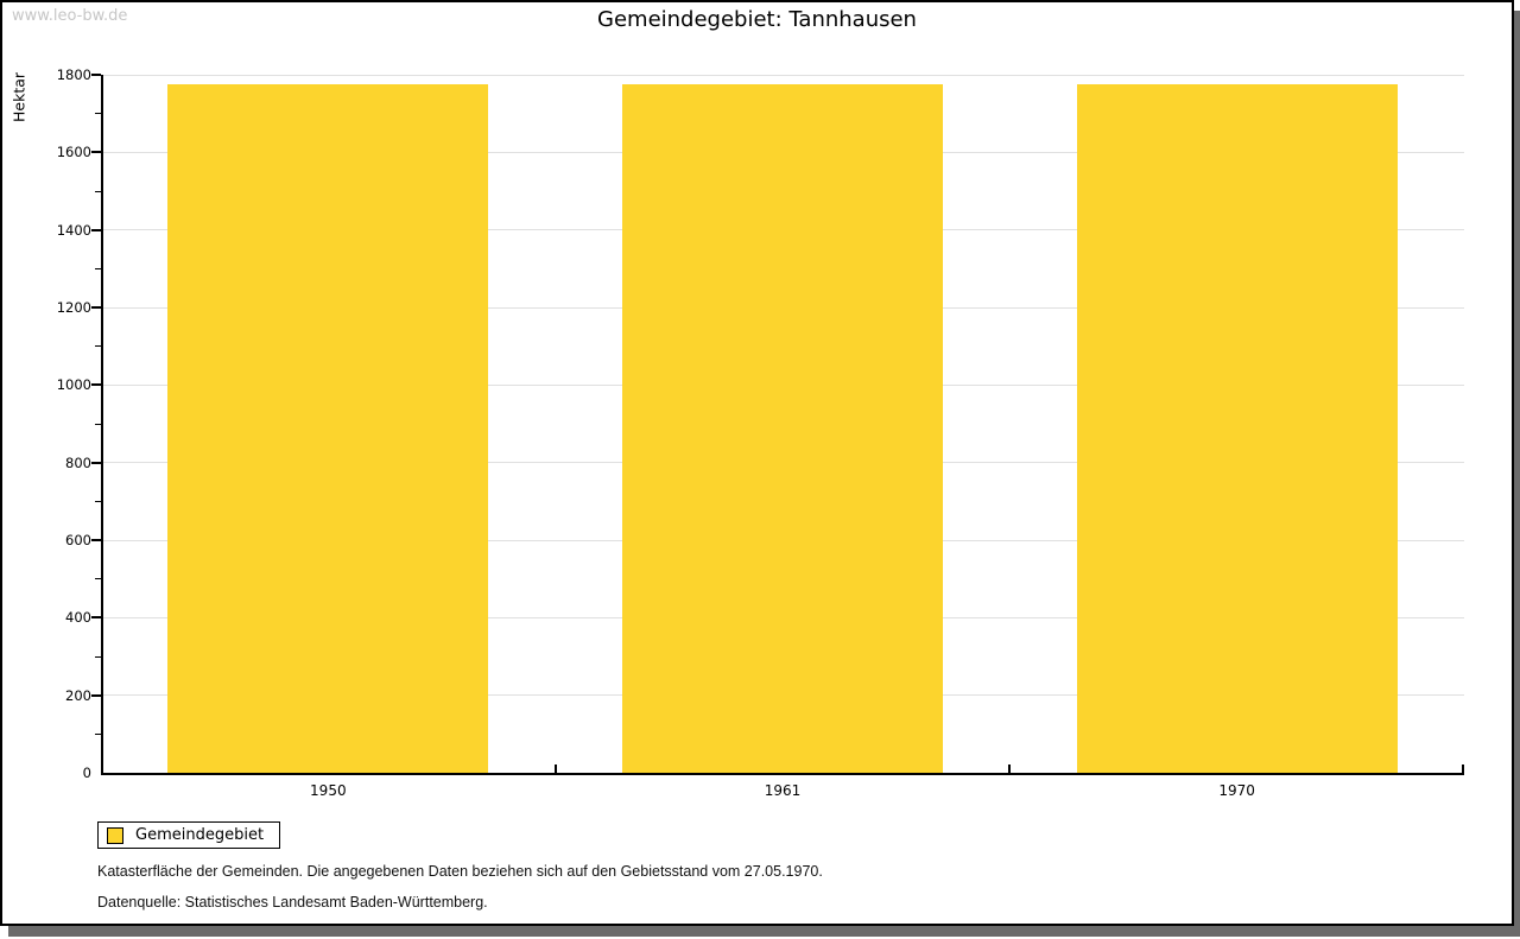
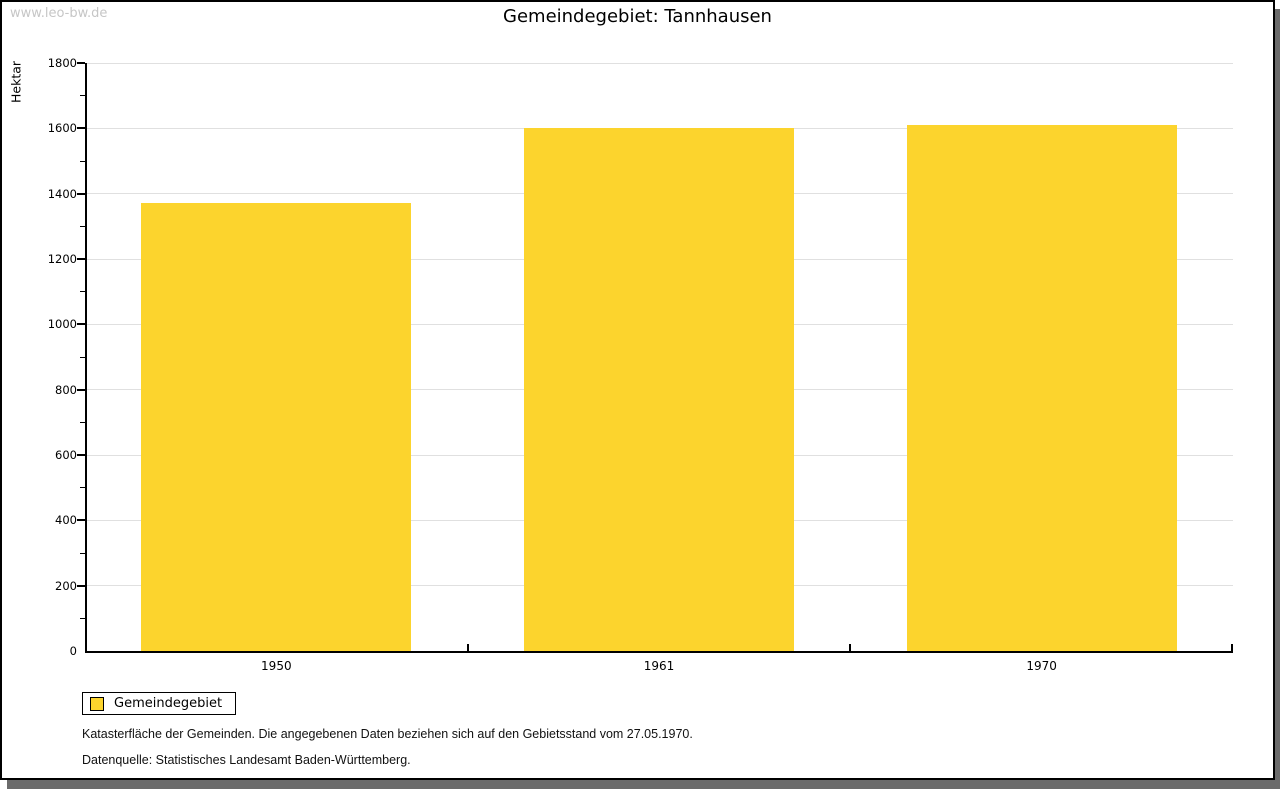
1950: 1780 -> 1370
1961: 1780 -> 1600
1970: 1780 -> 1610
